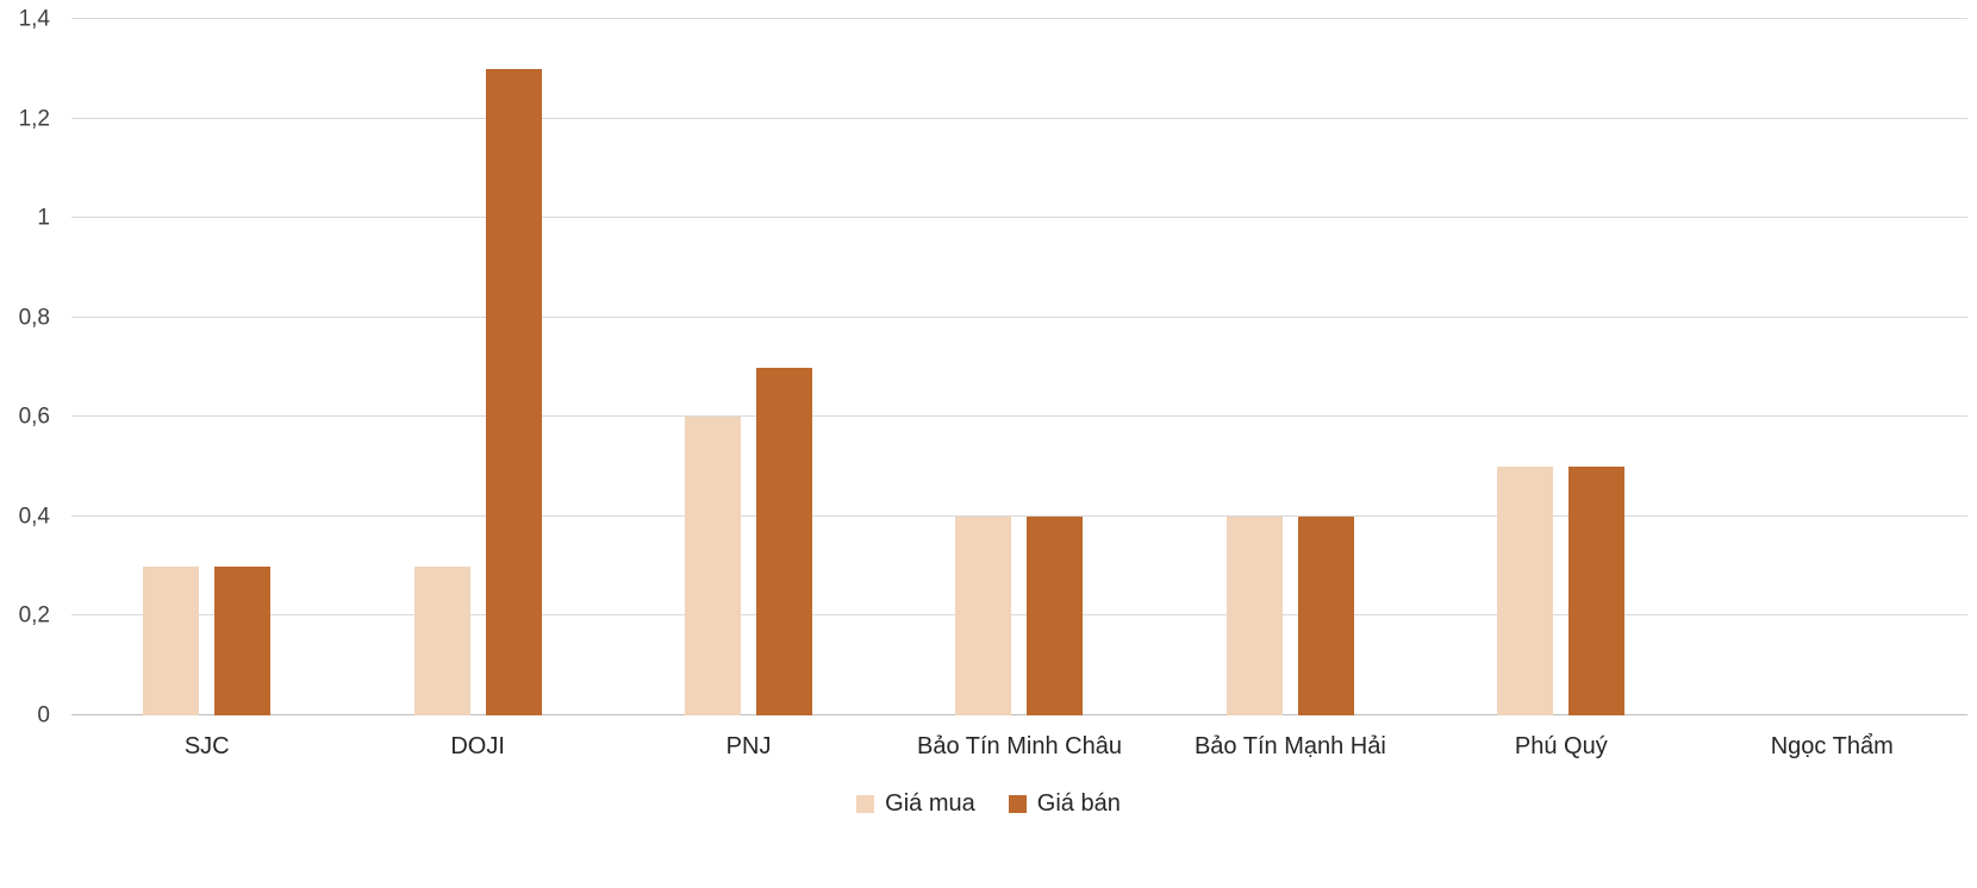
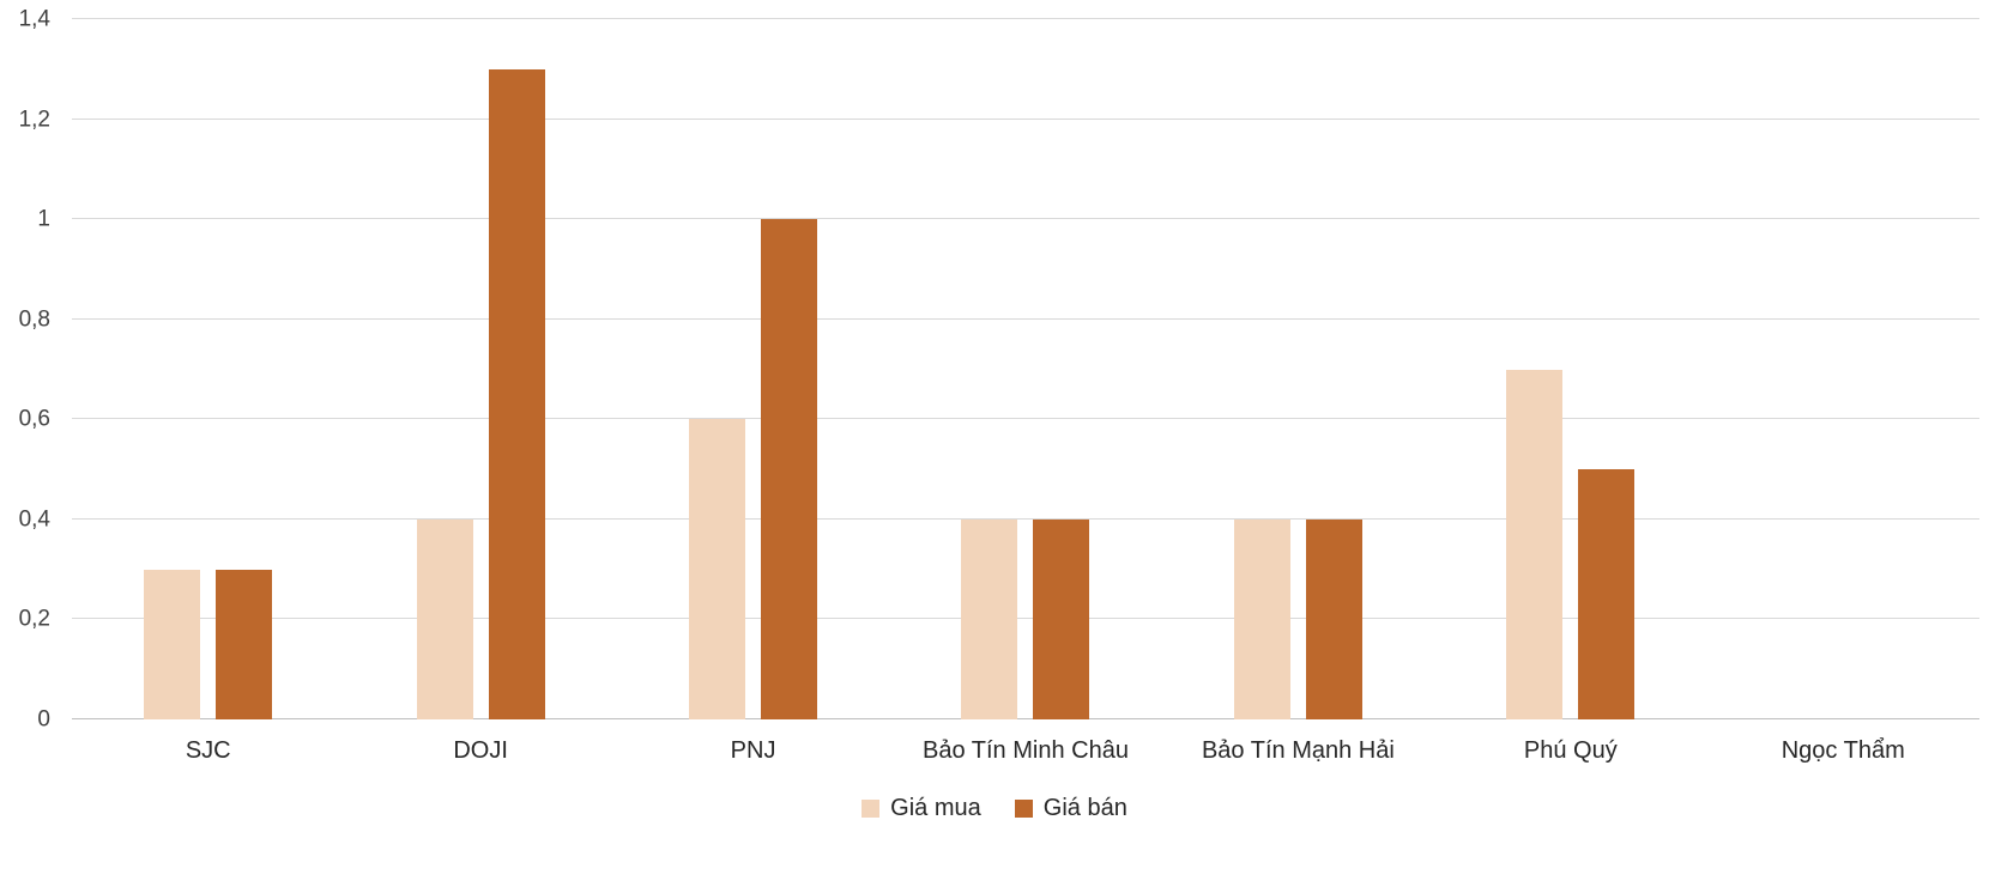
Giá mua/DOJI: 0,3 -> 0,4
Giá bán/PNJ: 0,7 -> 1,0
Giá mua/Phú Quý: 0,5 -> 0,7
